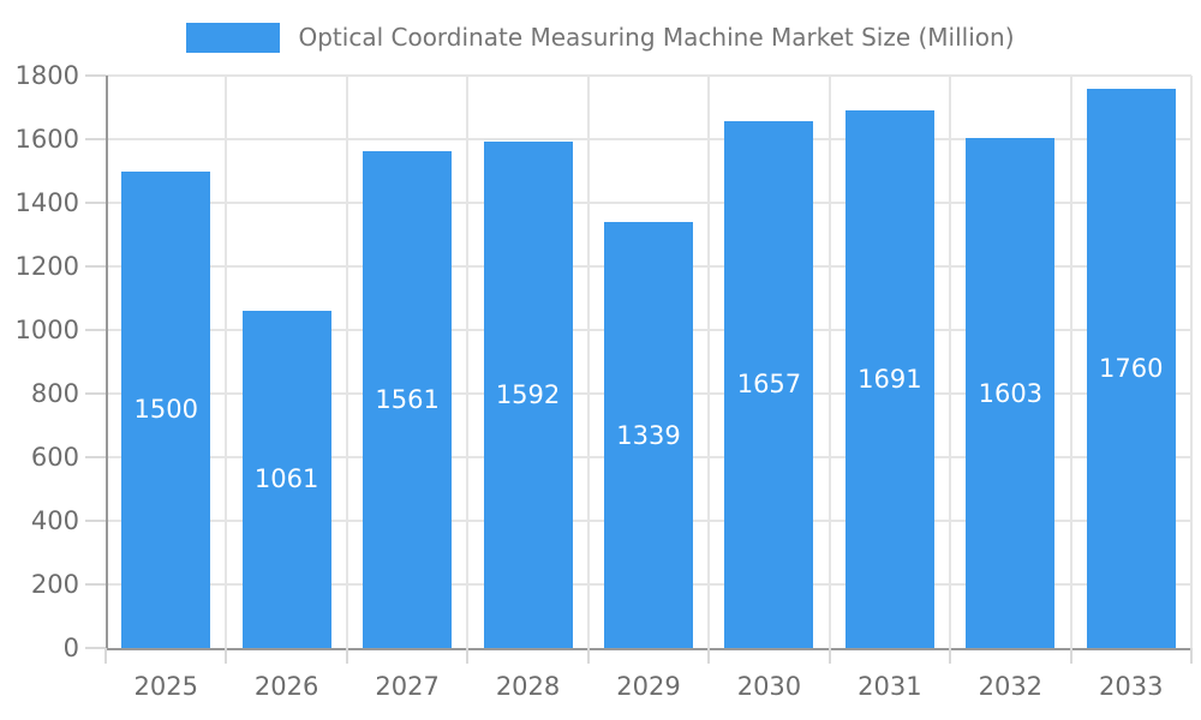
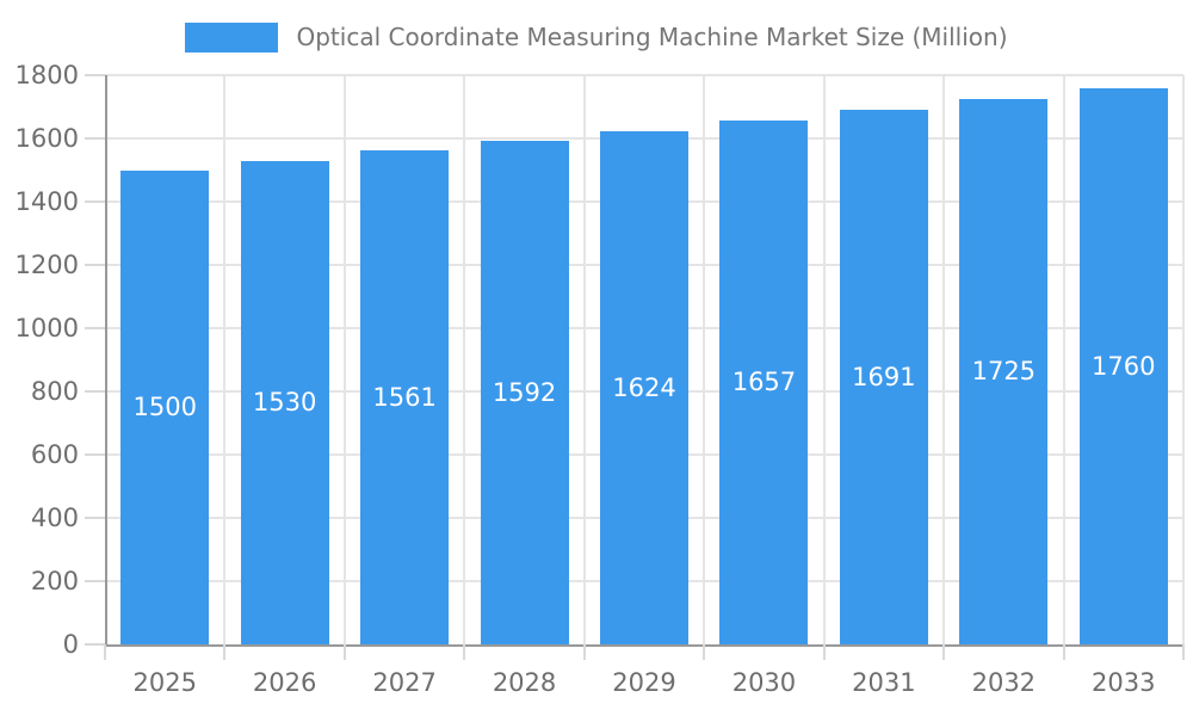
2026: 1061 -> 1530
2029: 1339 -> 1624
2032: 1603 -> 1725
